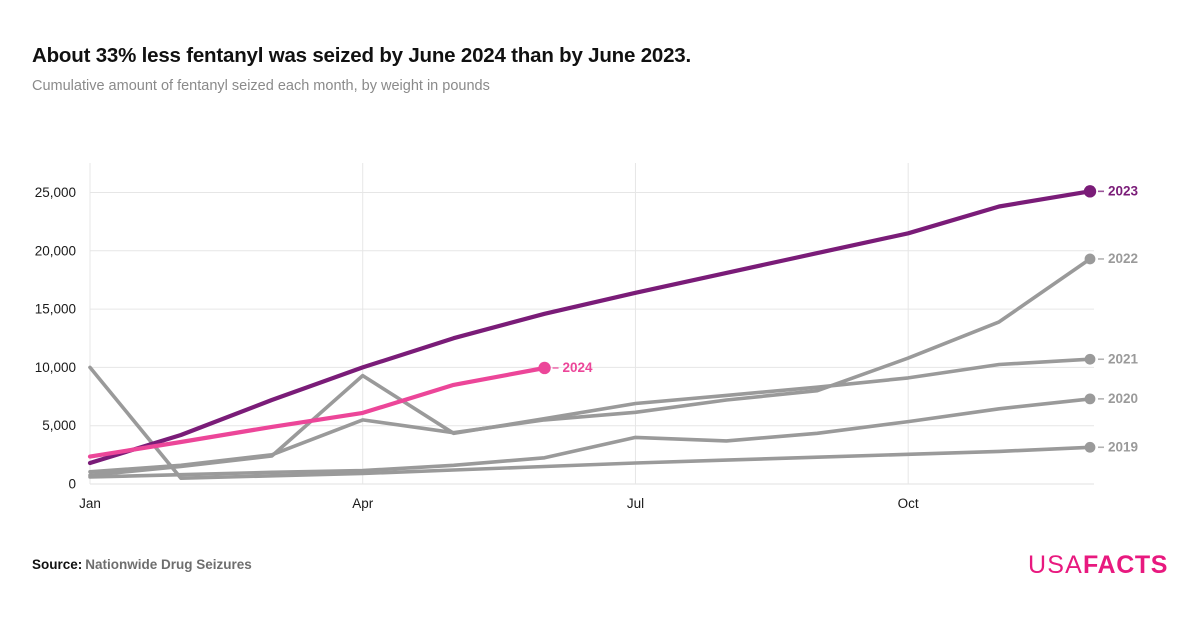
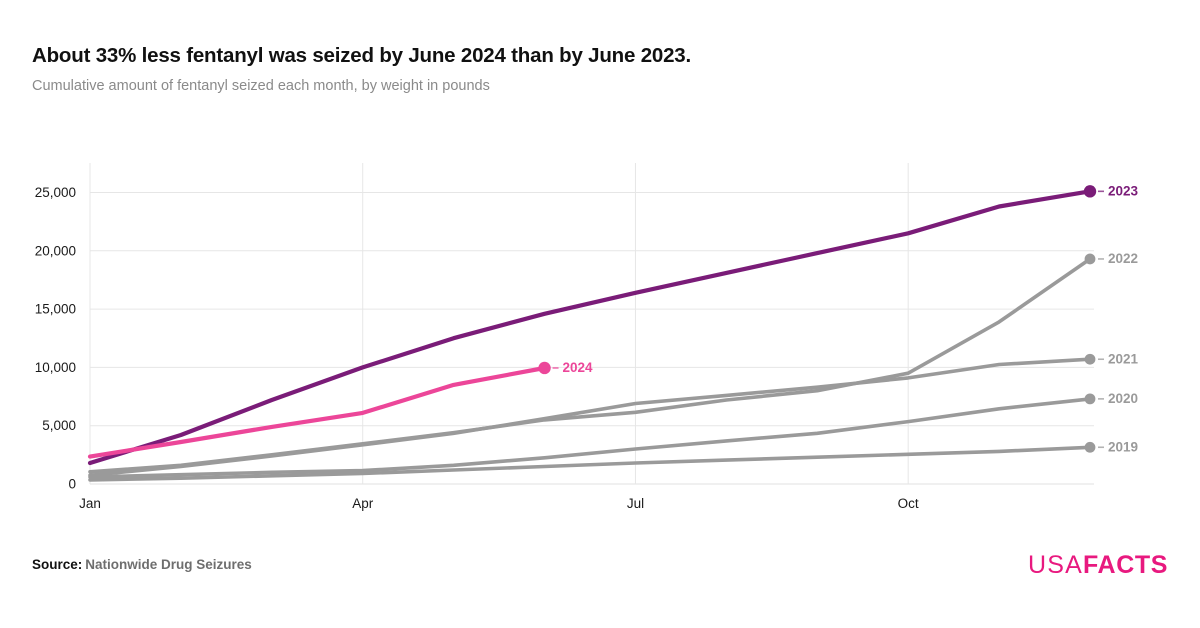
2019/Jan: 10000 -> 400
2022/Apr: 5500 -> 3400
2021/Apr: 9300 -> 3400
2020/Jul: 4000 -> 3000
2022/Oct: 10800 -> 9500
